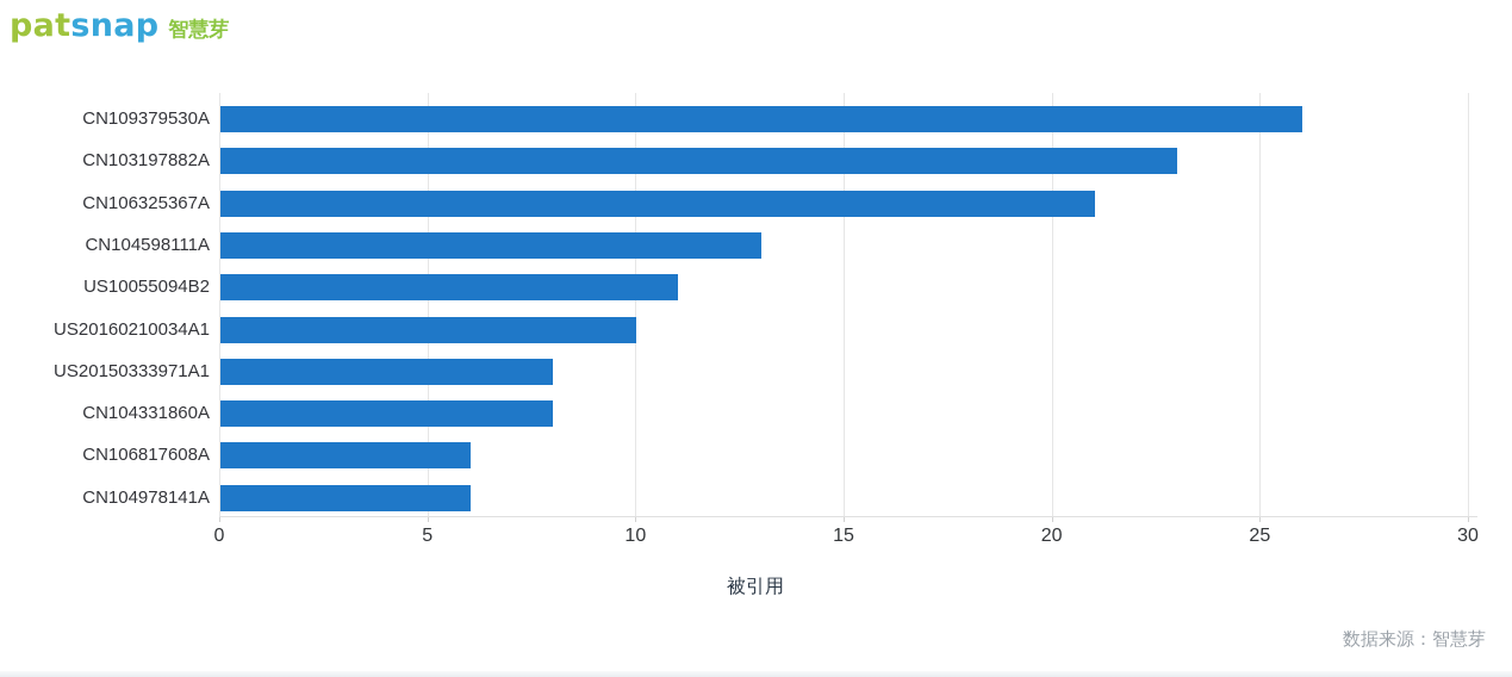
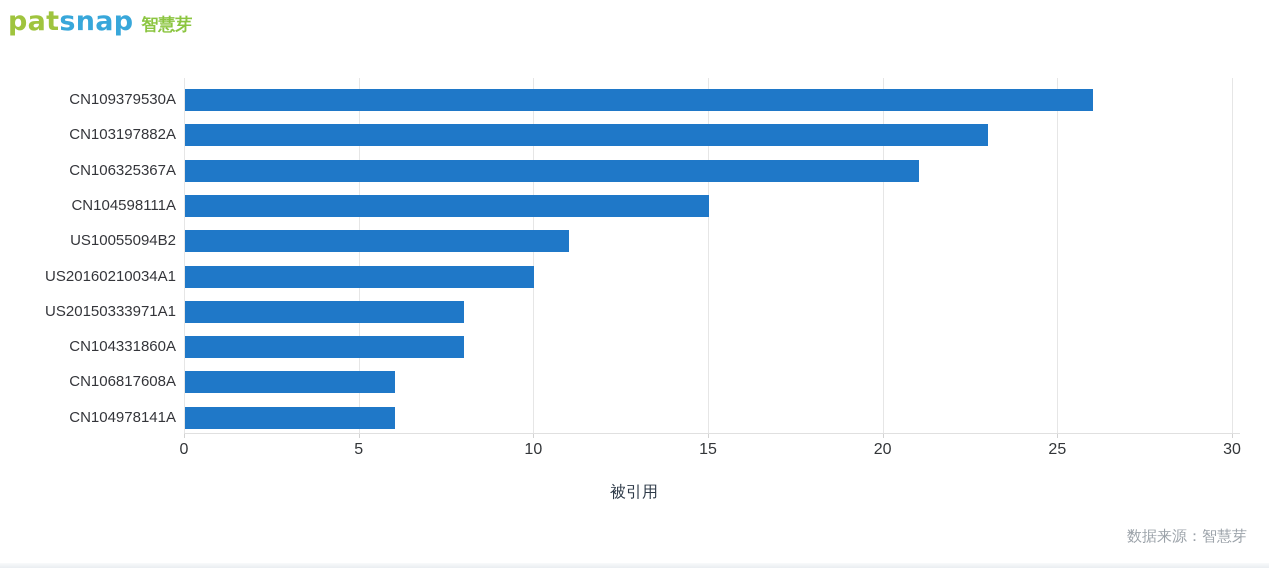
CN104598111A: 13 -> 15
